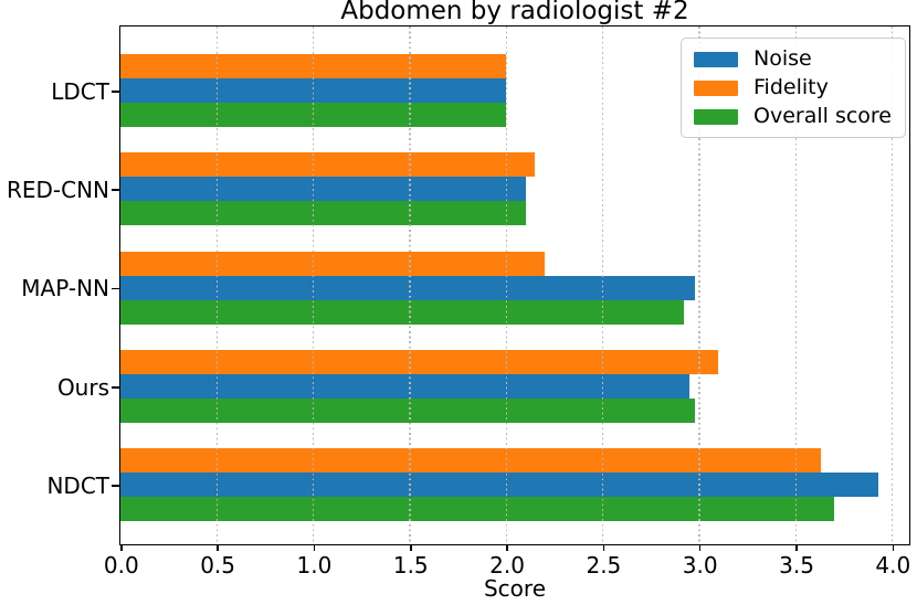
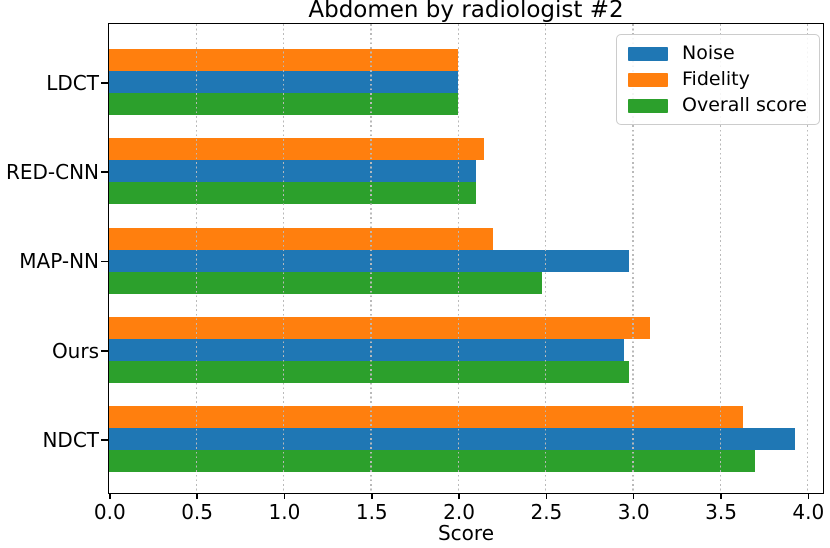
Overall score/MAP-NN: 2.92 -> 2.48
